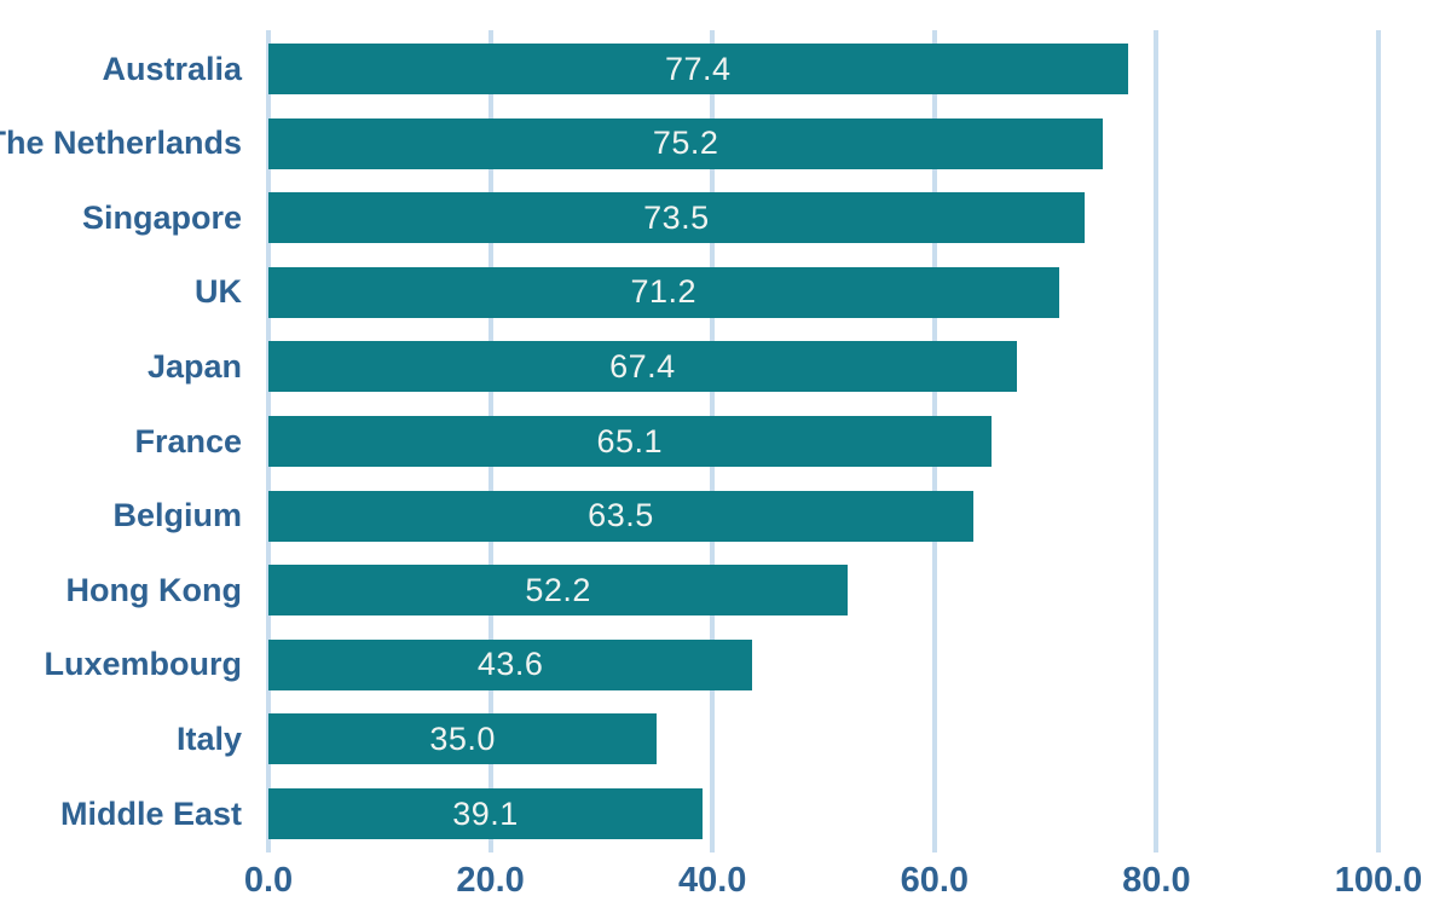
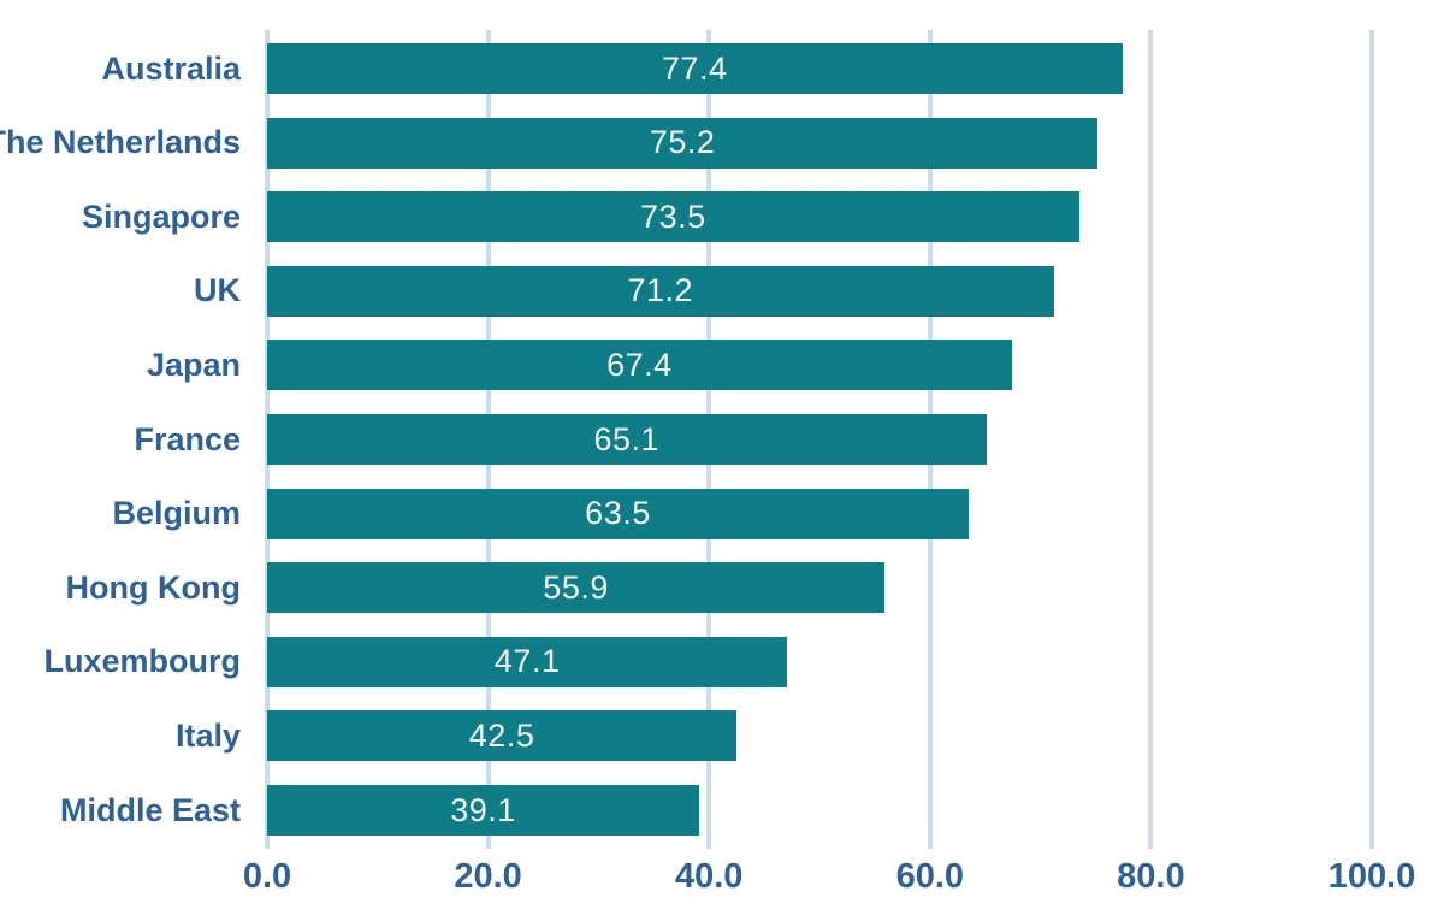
Hong Kong: 52.2 -> 55.9
Luxembourg: 43.6 -> 47.1
Italy: 35.0 -> 42.5
